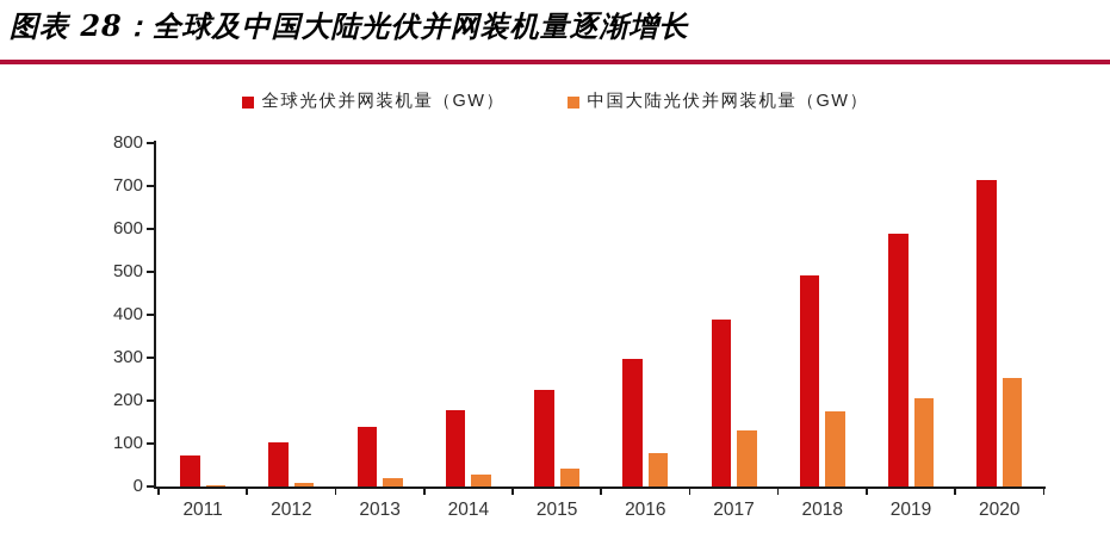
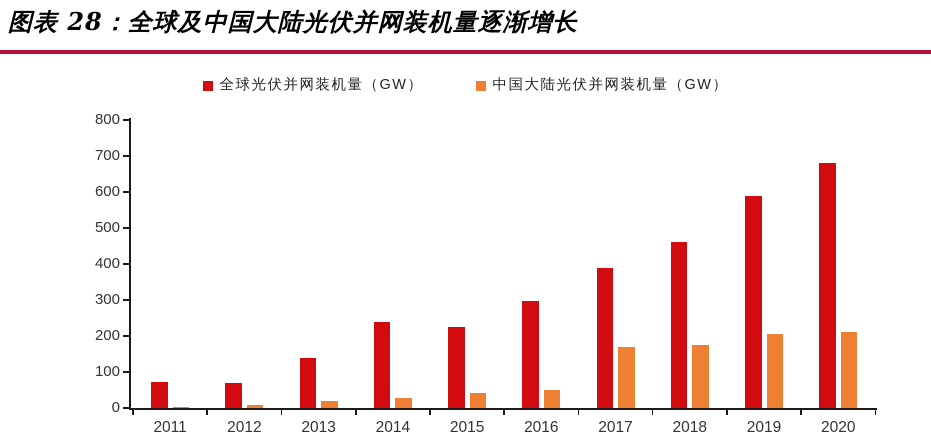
全球光伏并网装机量（GW）/2012: 100 -> 70
全球光伏并网装机量（GW）/2014: 180 -> 240
中国大陆光伏并网装机量（GW）/2016: 80 -> 50
中国大陆光伏并网装机量（GW）/2017: 130 -> 170
全球光伏并网装机量（GW）/2018: 490 -> 460
全球光伏并网装机量（GW）/2020: 710 -> 680
中国大陆光伏并网装机量（GW）/2020: 250 -> 210
